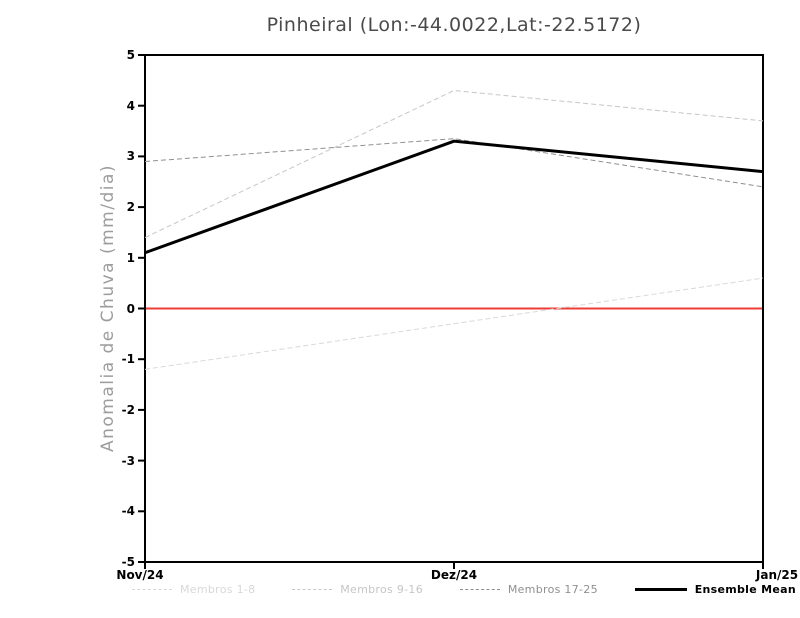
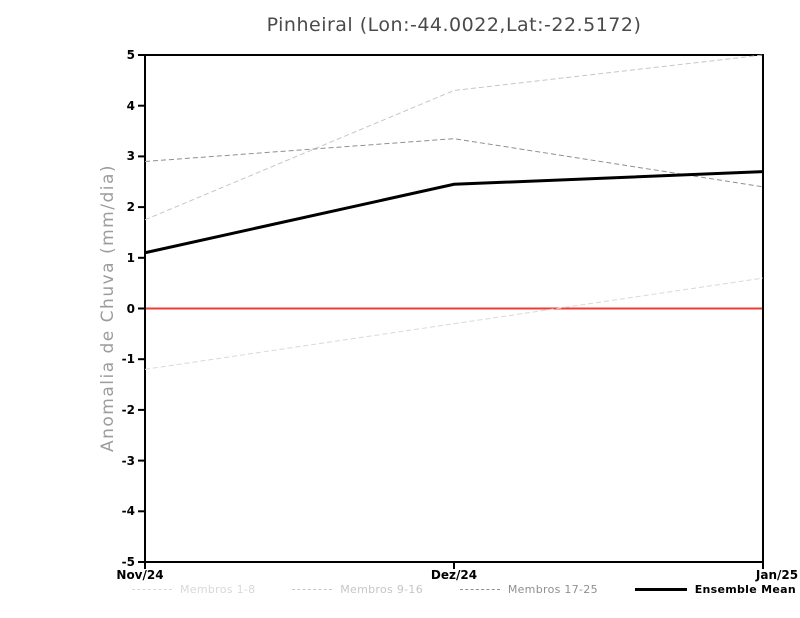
Membros 9-16/Nov/24: 1.4 -> 1.8
Ensemble Mean/Dez/24: 3.3 -> 2.5
Membros 9-16/Jan/25: 3.7 -> 5.0
